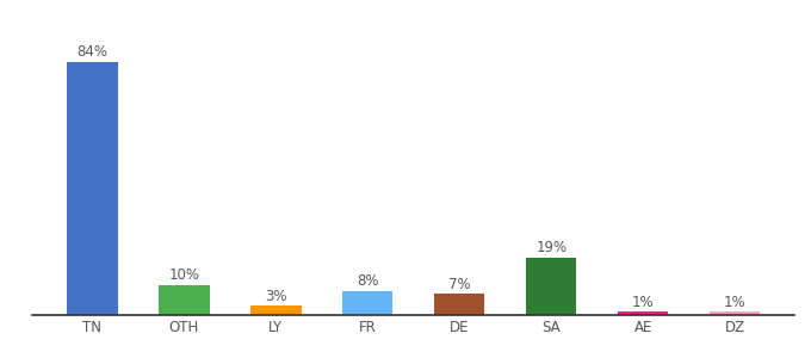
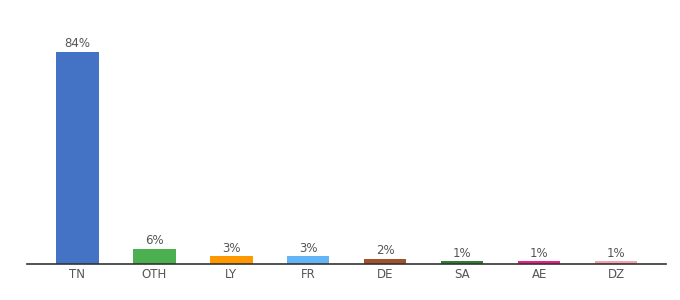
OTH: 10% -> 6%
FR: 8% -> 3%
DE: 7% -> 2%
SA: 19% -> 1%
